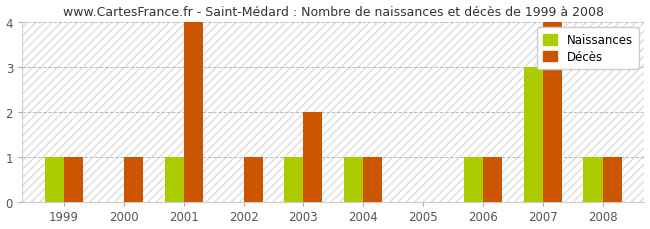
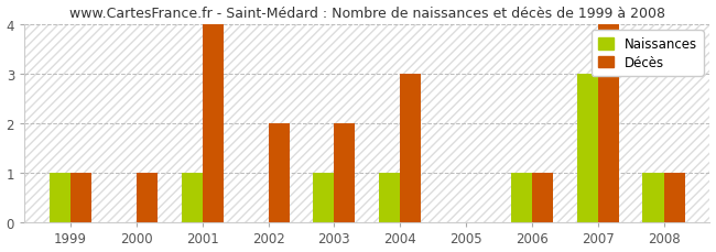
Décès/2002: 1 -> 2
Décès/2004: 1 -> 3
